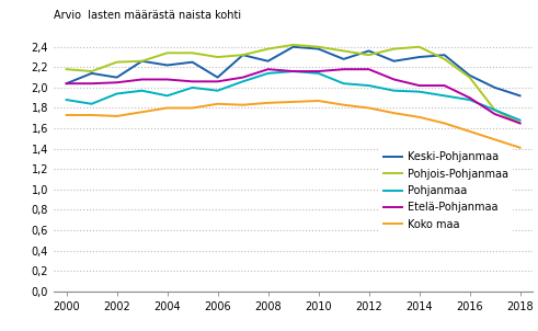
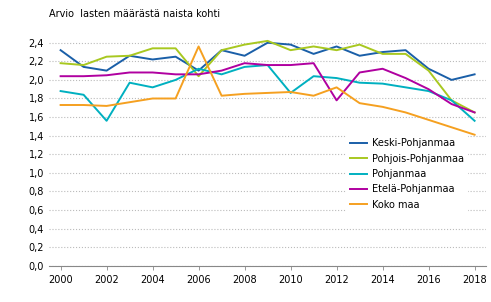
Keski-Pohjanmaa/2000: 2,04 -> 2,32
Pohjanmaa/2002: 1,94 -> 1,56
Pohjois-Pohjanmaa/2006: 2,30 -> 2,04
Pohjanmaa/2006: 1,97 -> 2,12
Koko maa/2006: 1,84 -> 2,36
Pohjois-Pohjanmaa/2010: 2,40 -> 2,32
Pohjanmaa/2010: 2,14 -> 1,86
Etelä-Pohjanmaa/2012: 2,18 -> 1,78
Koko maa/2012: 1,80 -> 1,92
Pohjois-Pohjanmaa/2014: 2,40 -> 2,28
Etelä-Pohjanmaa/2014: 2,02 -> 2,12
Keski-Pohjanmaa/2018: 1,92 -> 2,06
Pohjanmaa/2018: 1,68 -> 1,56
